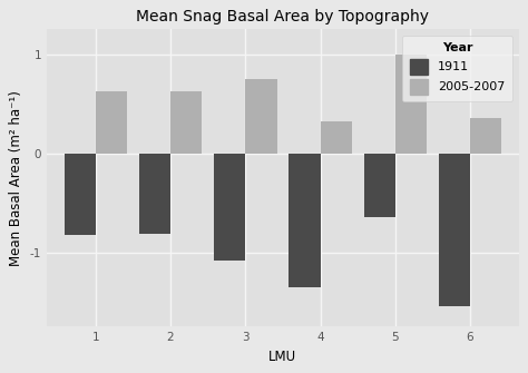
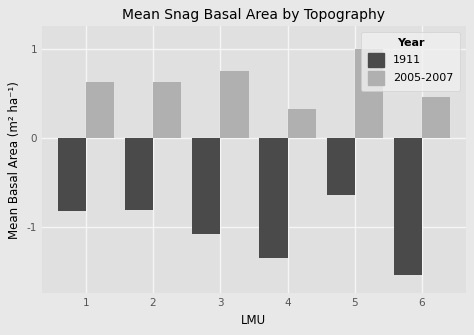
2005-2007/6: 0.35 -> 0.46
